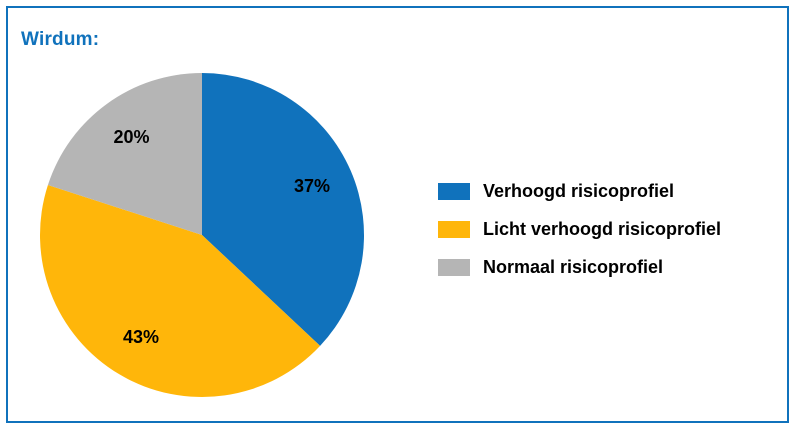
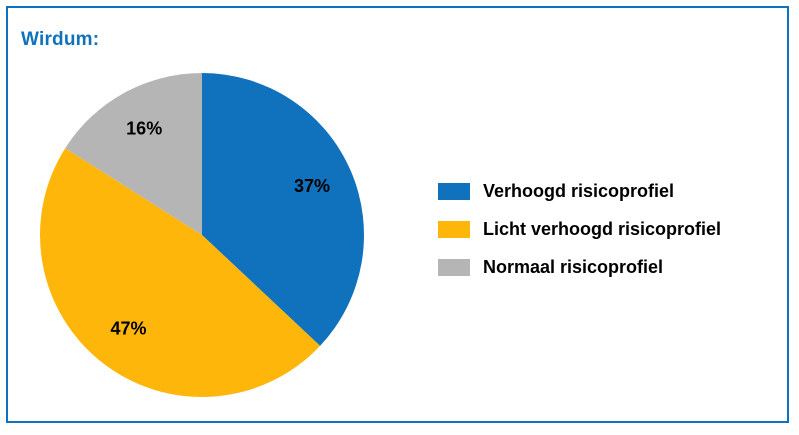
Licht verhoogd risicoprofiel: 43% -> 47%
Normaal risicoprofiel: 20% -> 16%
